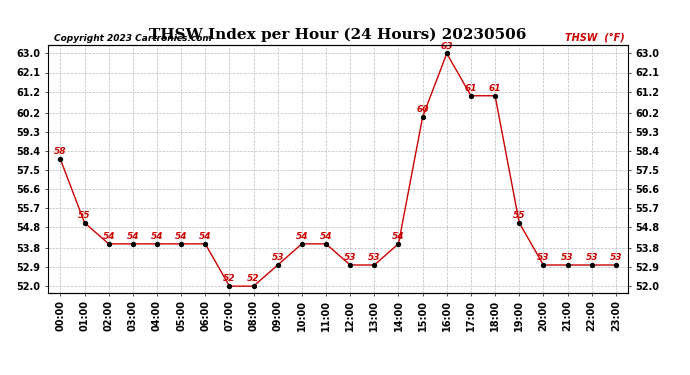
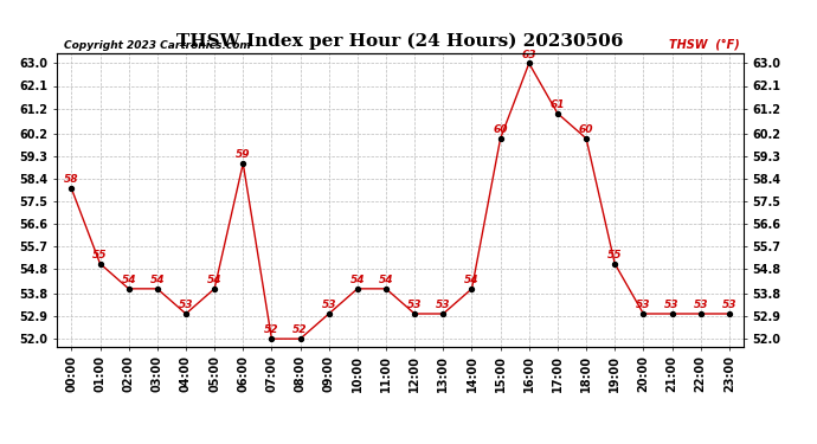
04:00: 54 -> 53
06:00: 54 -> 59
18:00: 61 -> 60
